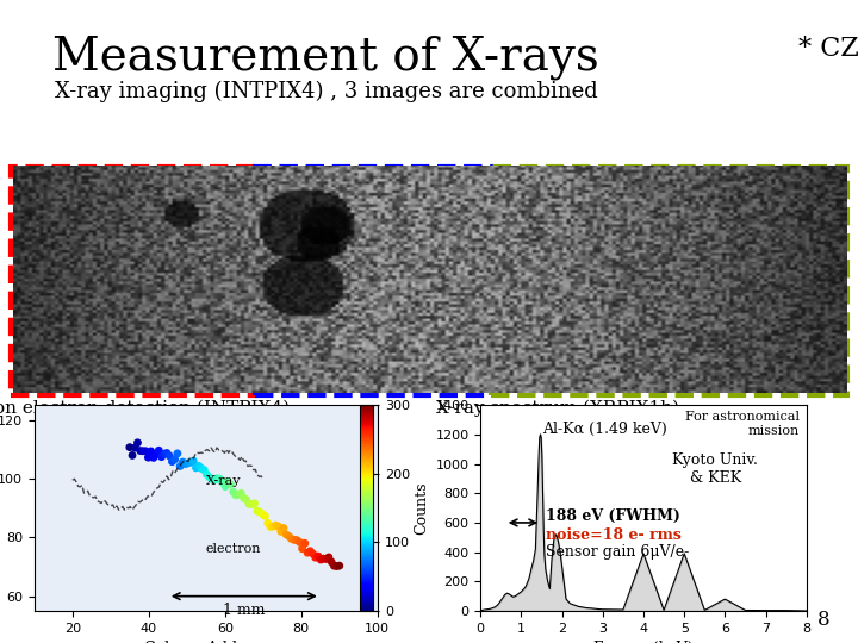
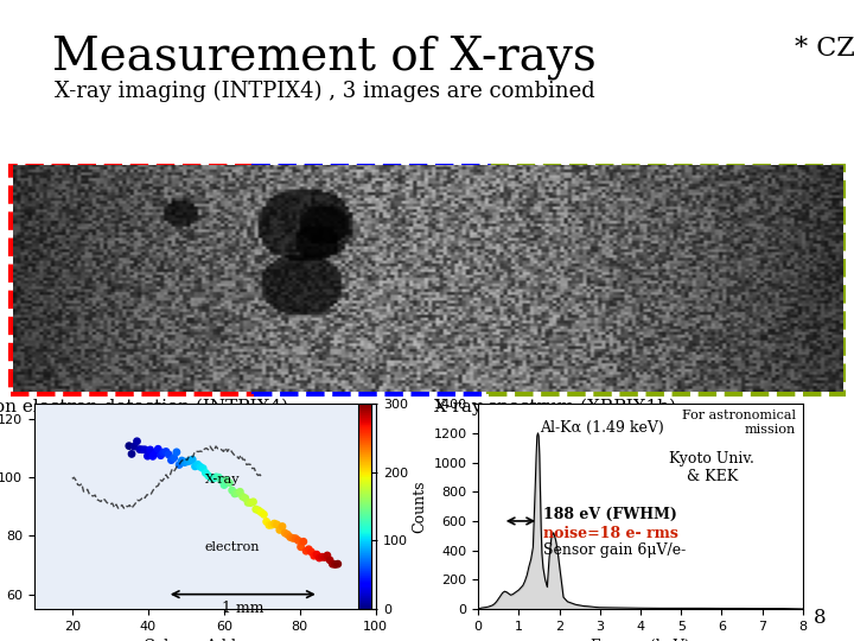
4: 390 -> 10
5: 390 -> 0
6: 80 -> 0
